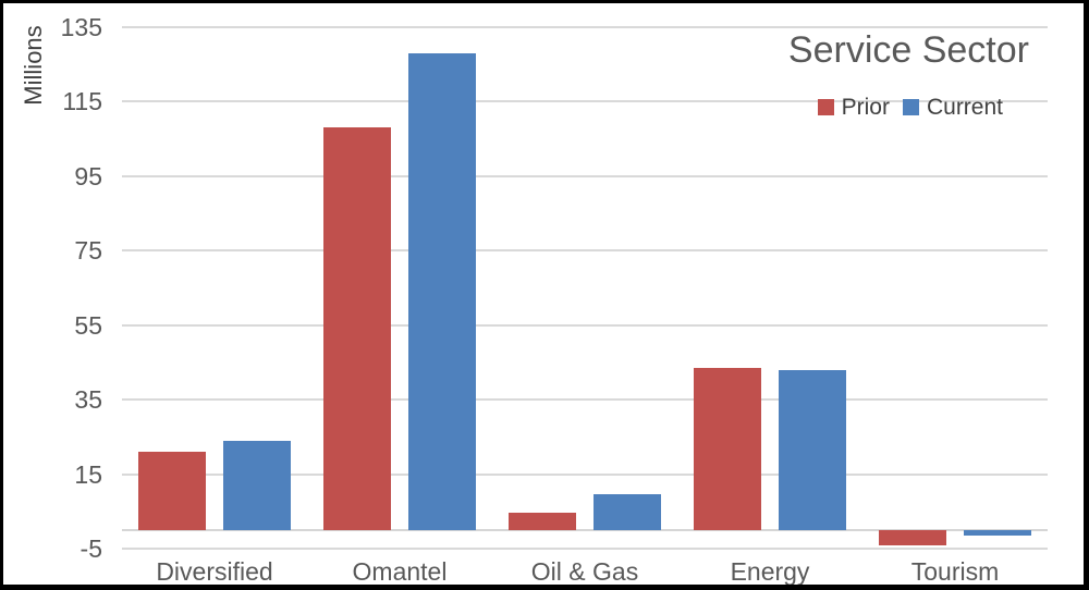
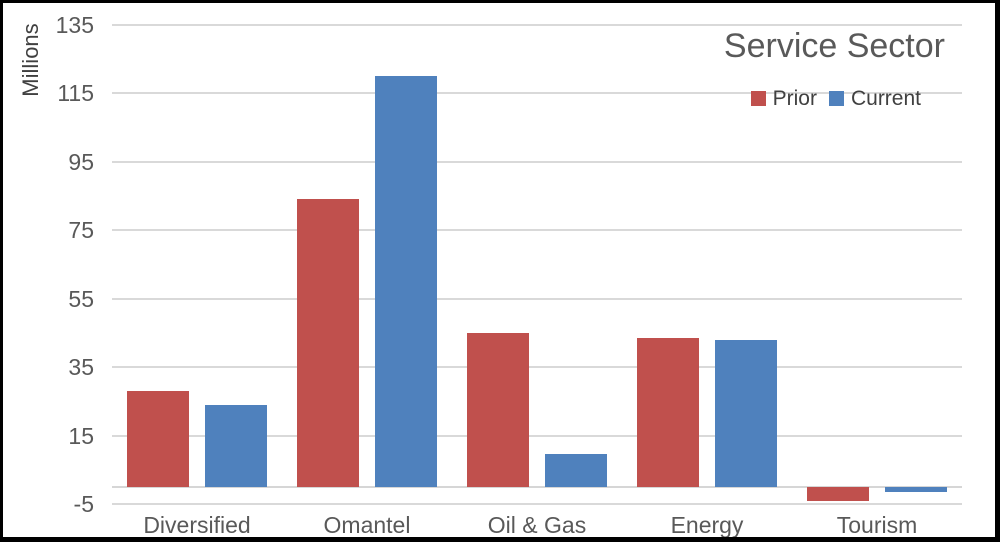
Prior/Diversified: 21 -> 28
Prior/Omantel: 108 -> 84
Current/Omantel: 128 -> 120
Prior/Oil & Gas: 4 -> 45
